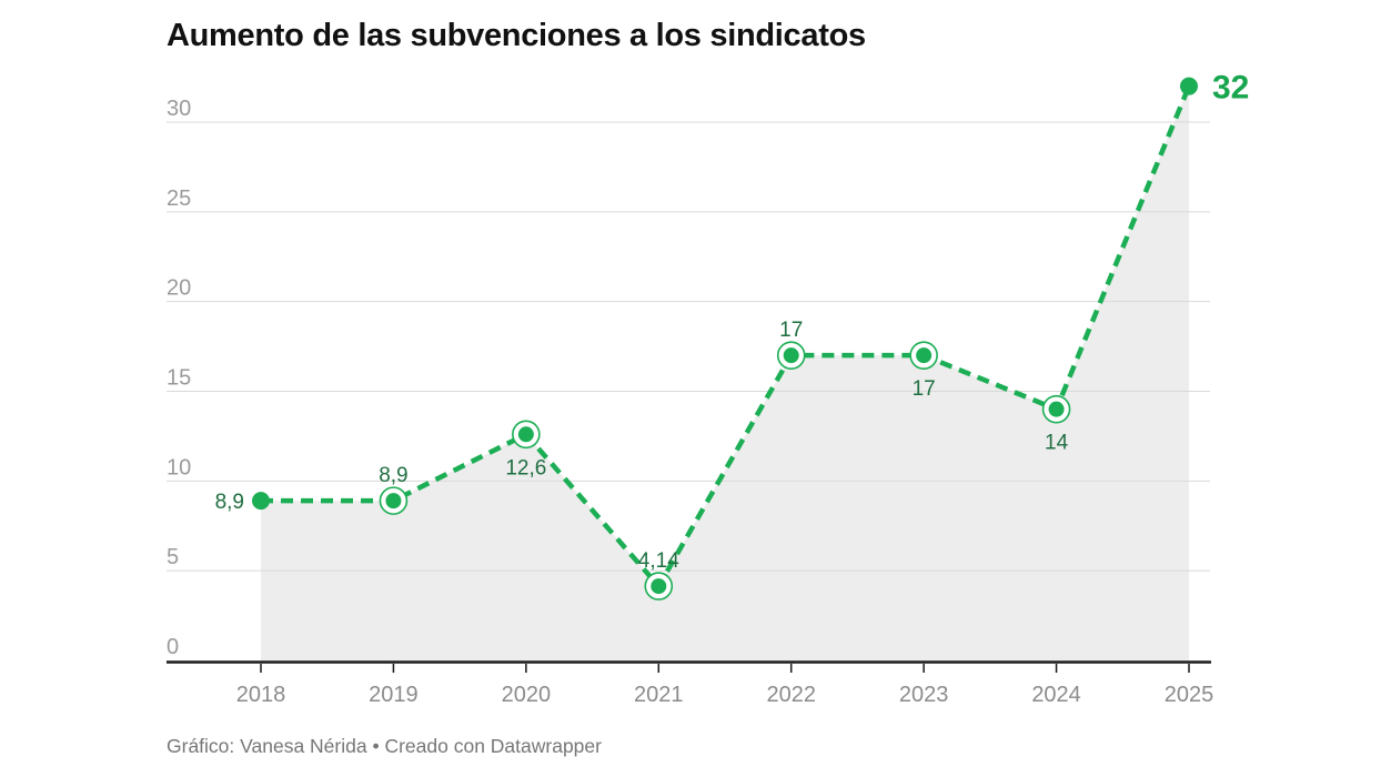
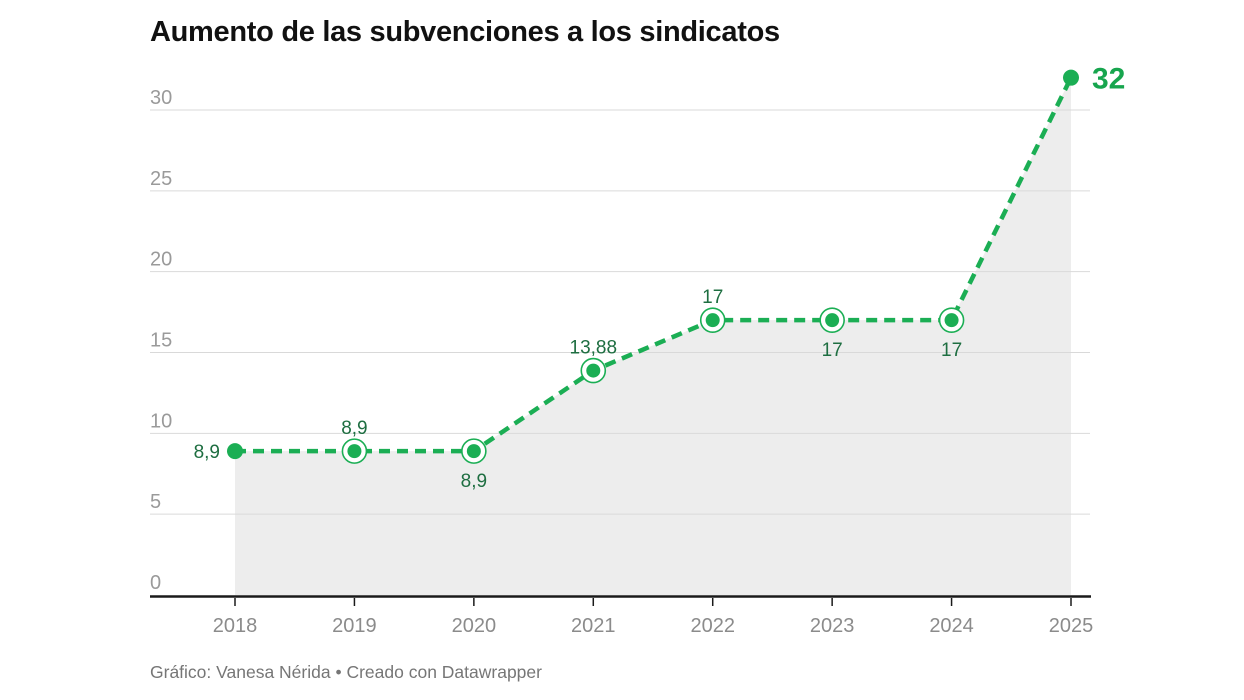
2020: 12,6 -> 8,9
2021: 4,14 -> 13,88
2024: 14 -> 17
